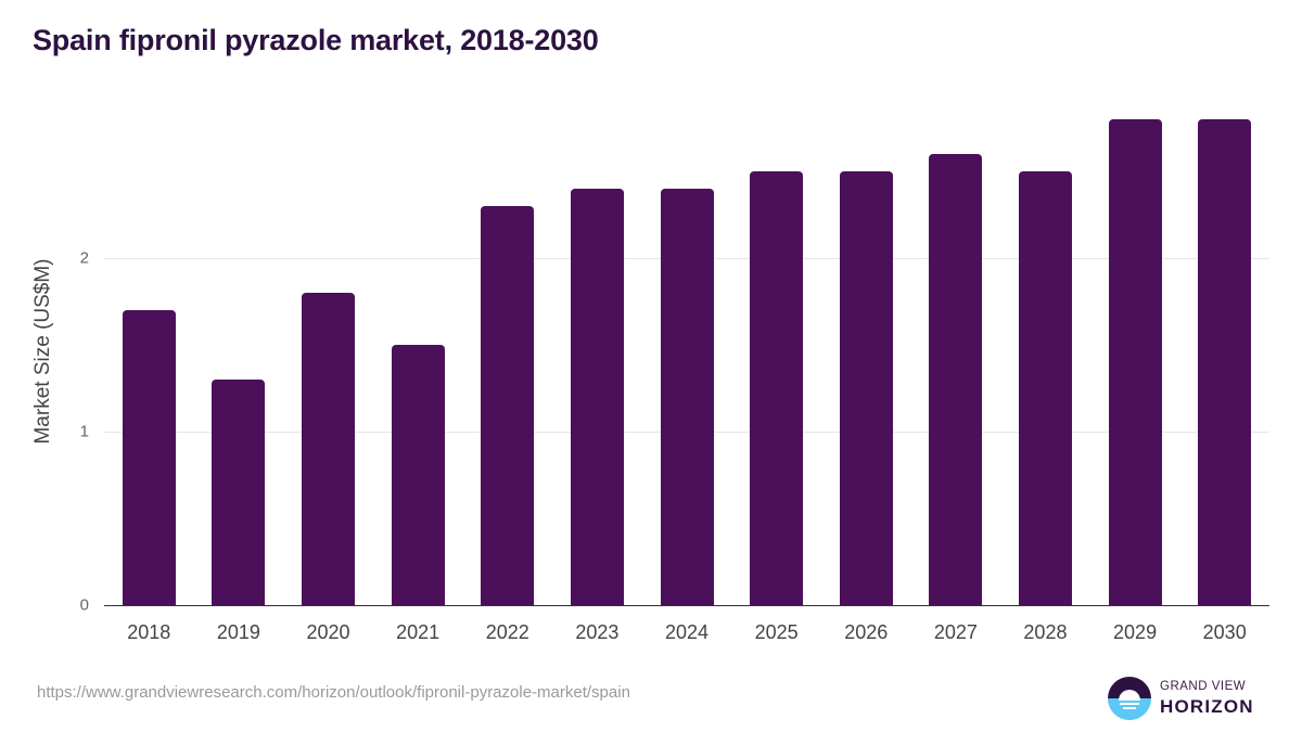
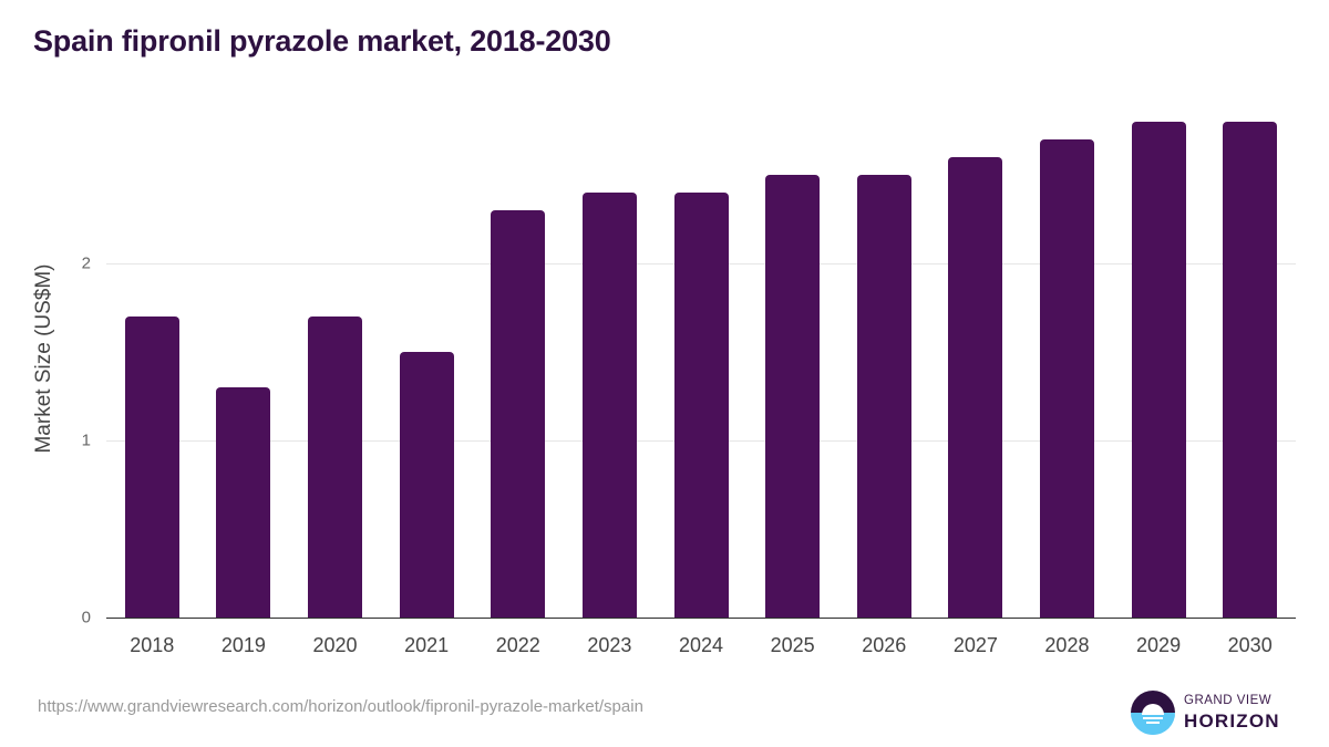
2020: 1.8 -> 1.7
2028: 2.5 -> 2.7
